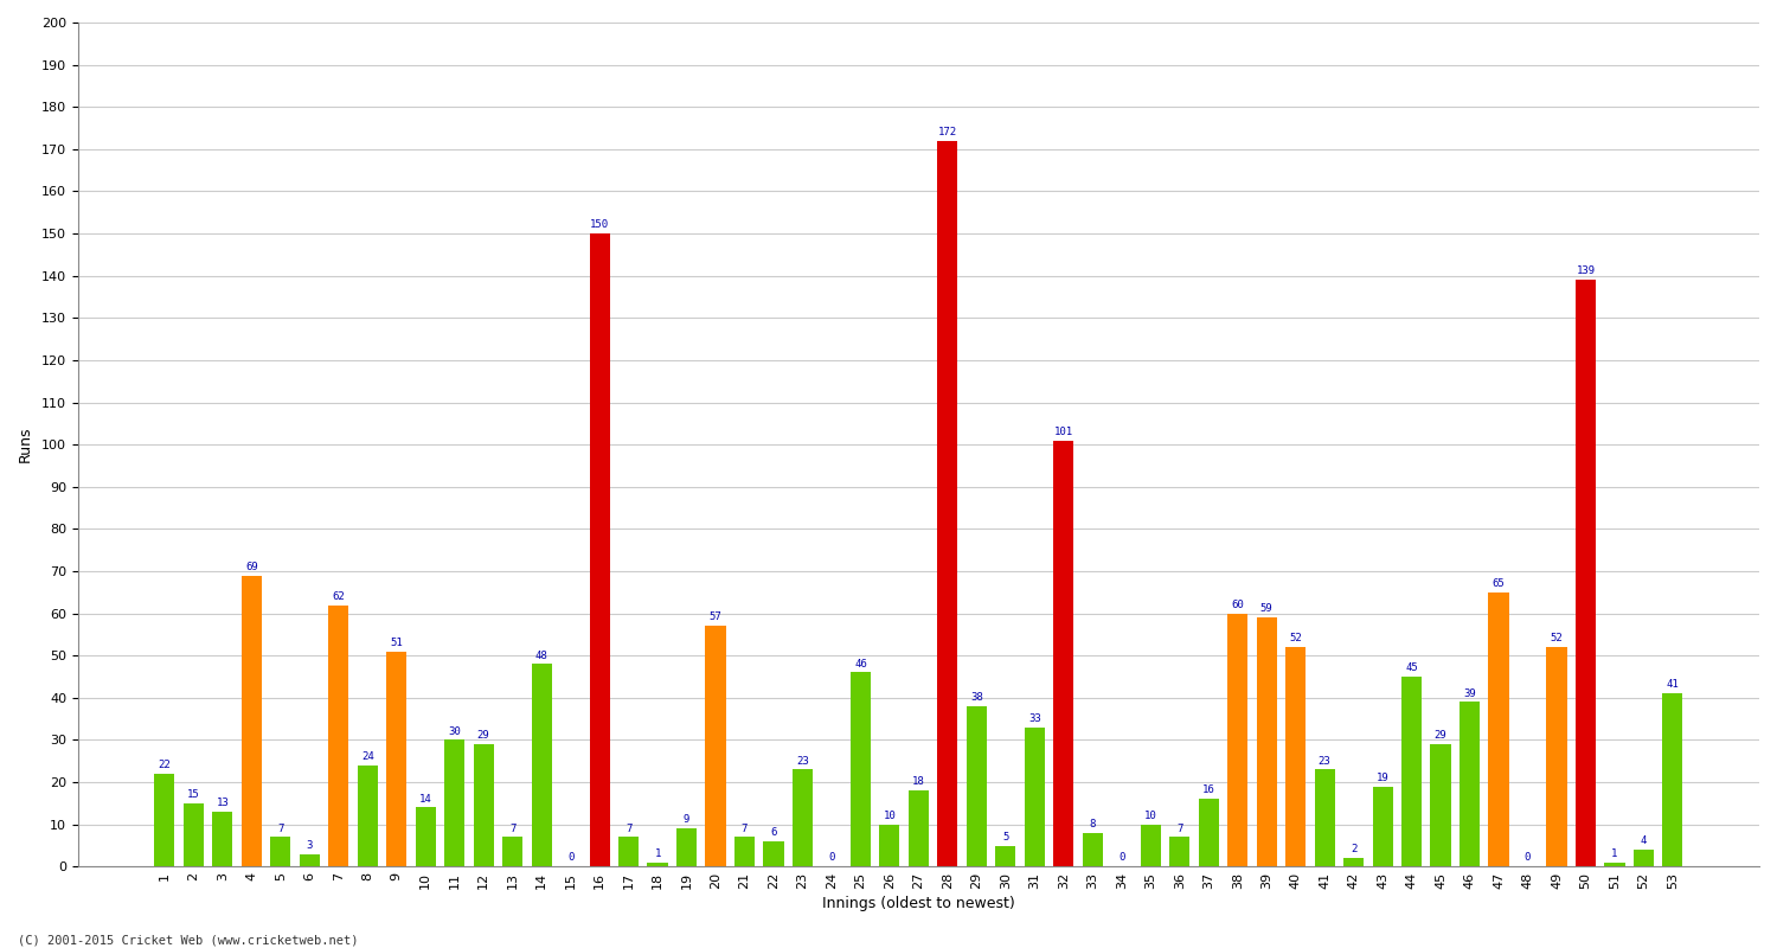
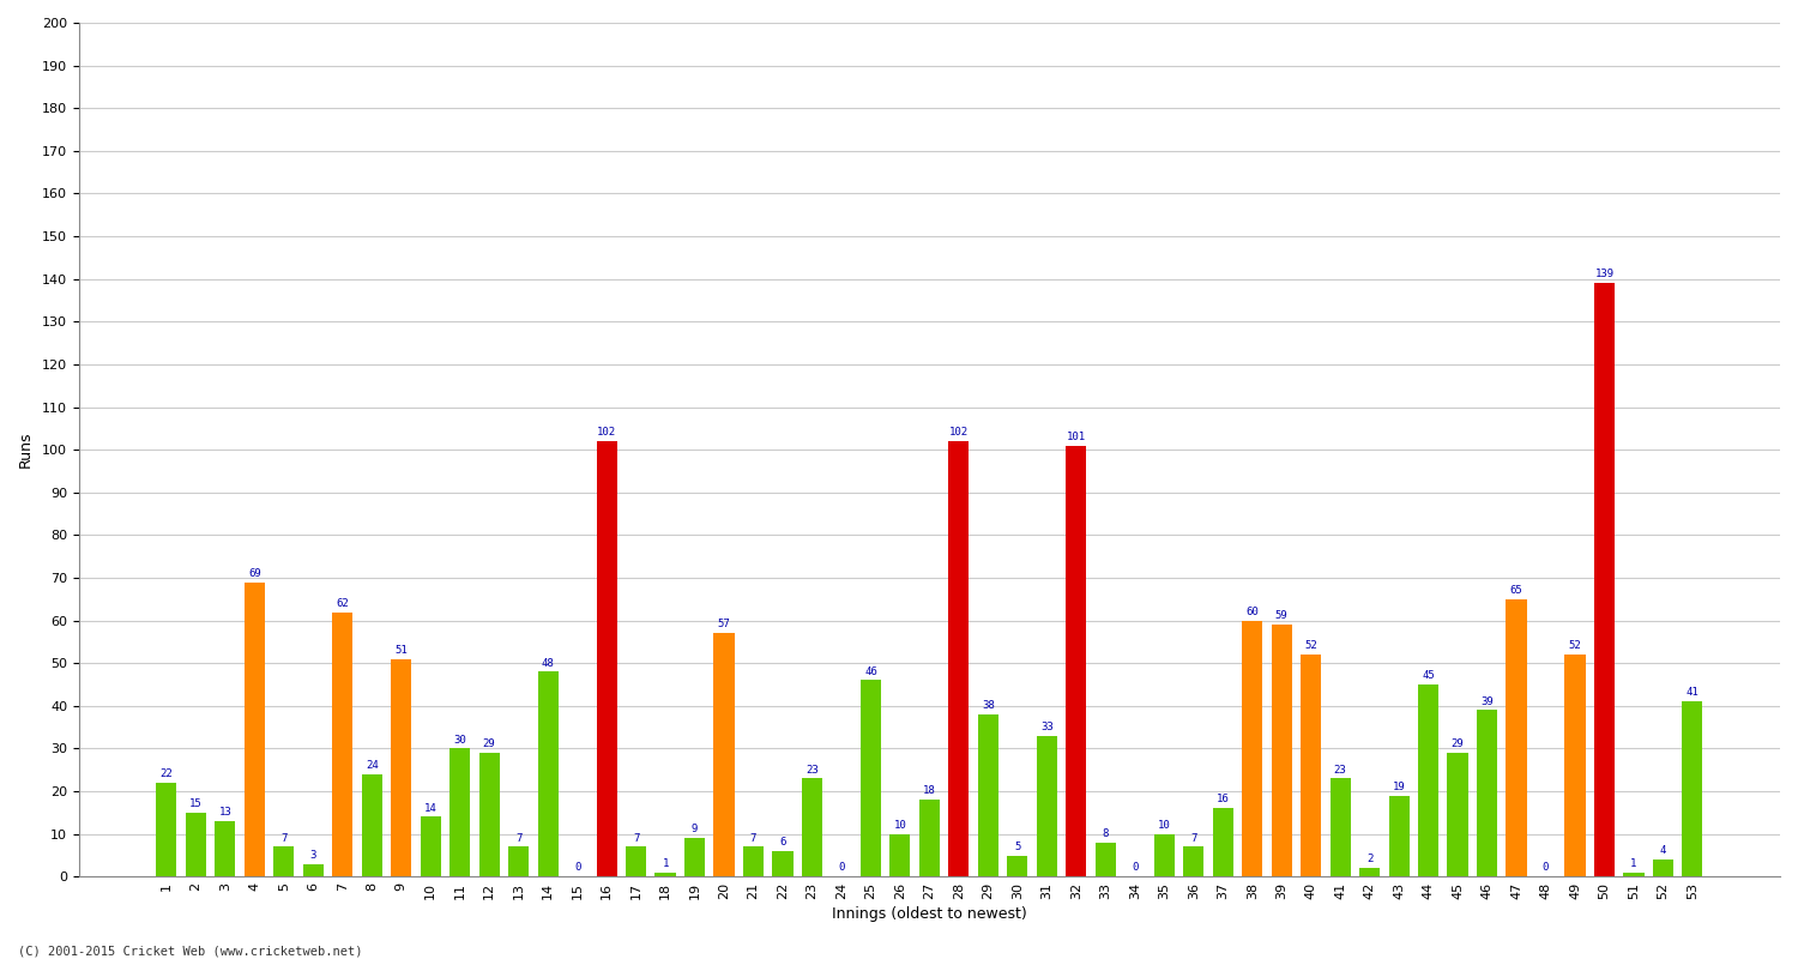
16: 150 -> 102
28: 172 -> 102
